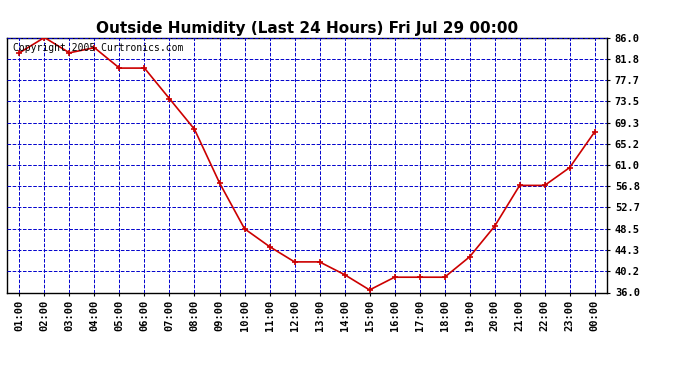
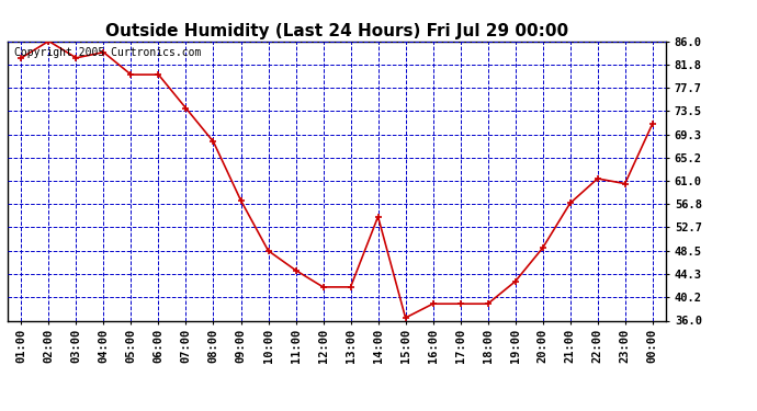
14:00: 39.5 -> 54.6
22:00: 57.0 -> 61.4
00:00: 67.5 -> 71.2
